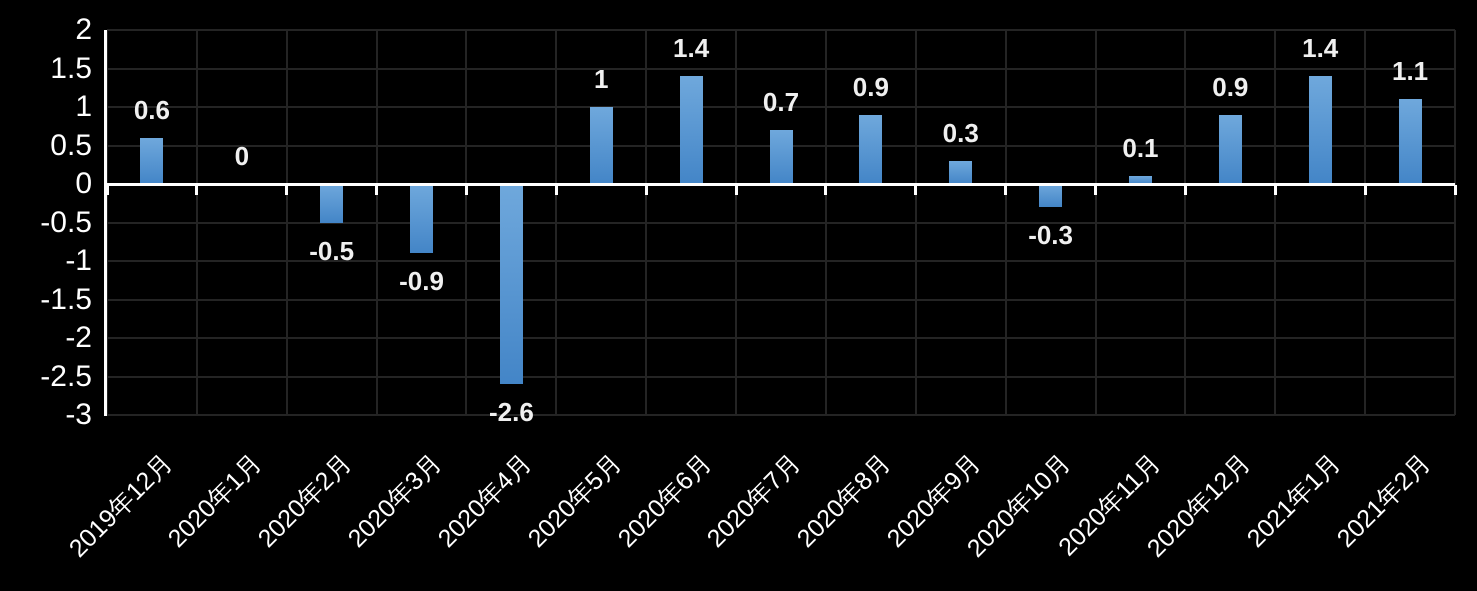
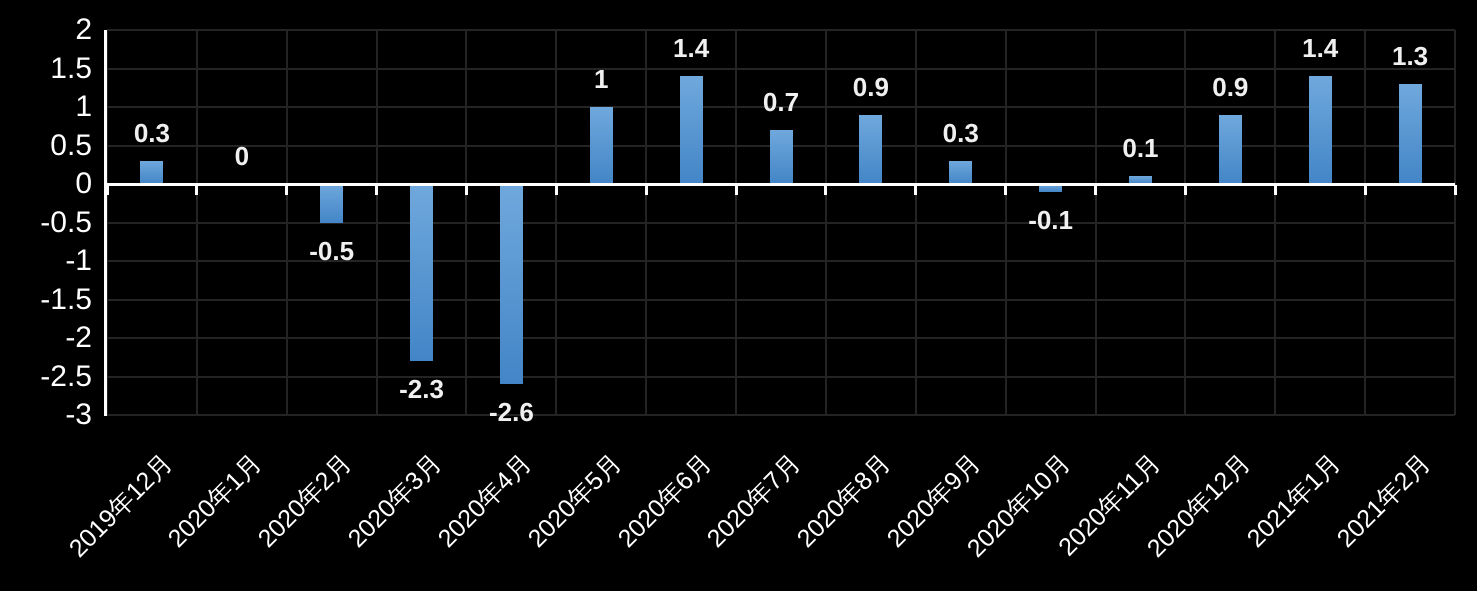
2019年12月: 0.6 -> 0.3
2020年3月: -0.9 -> -2.3
2020年10月: -0.3 -> -0.1
2021年2月: 1.1 -> 1.3
